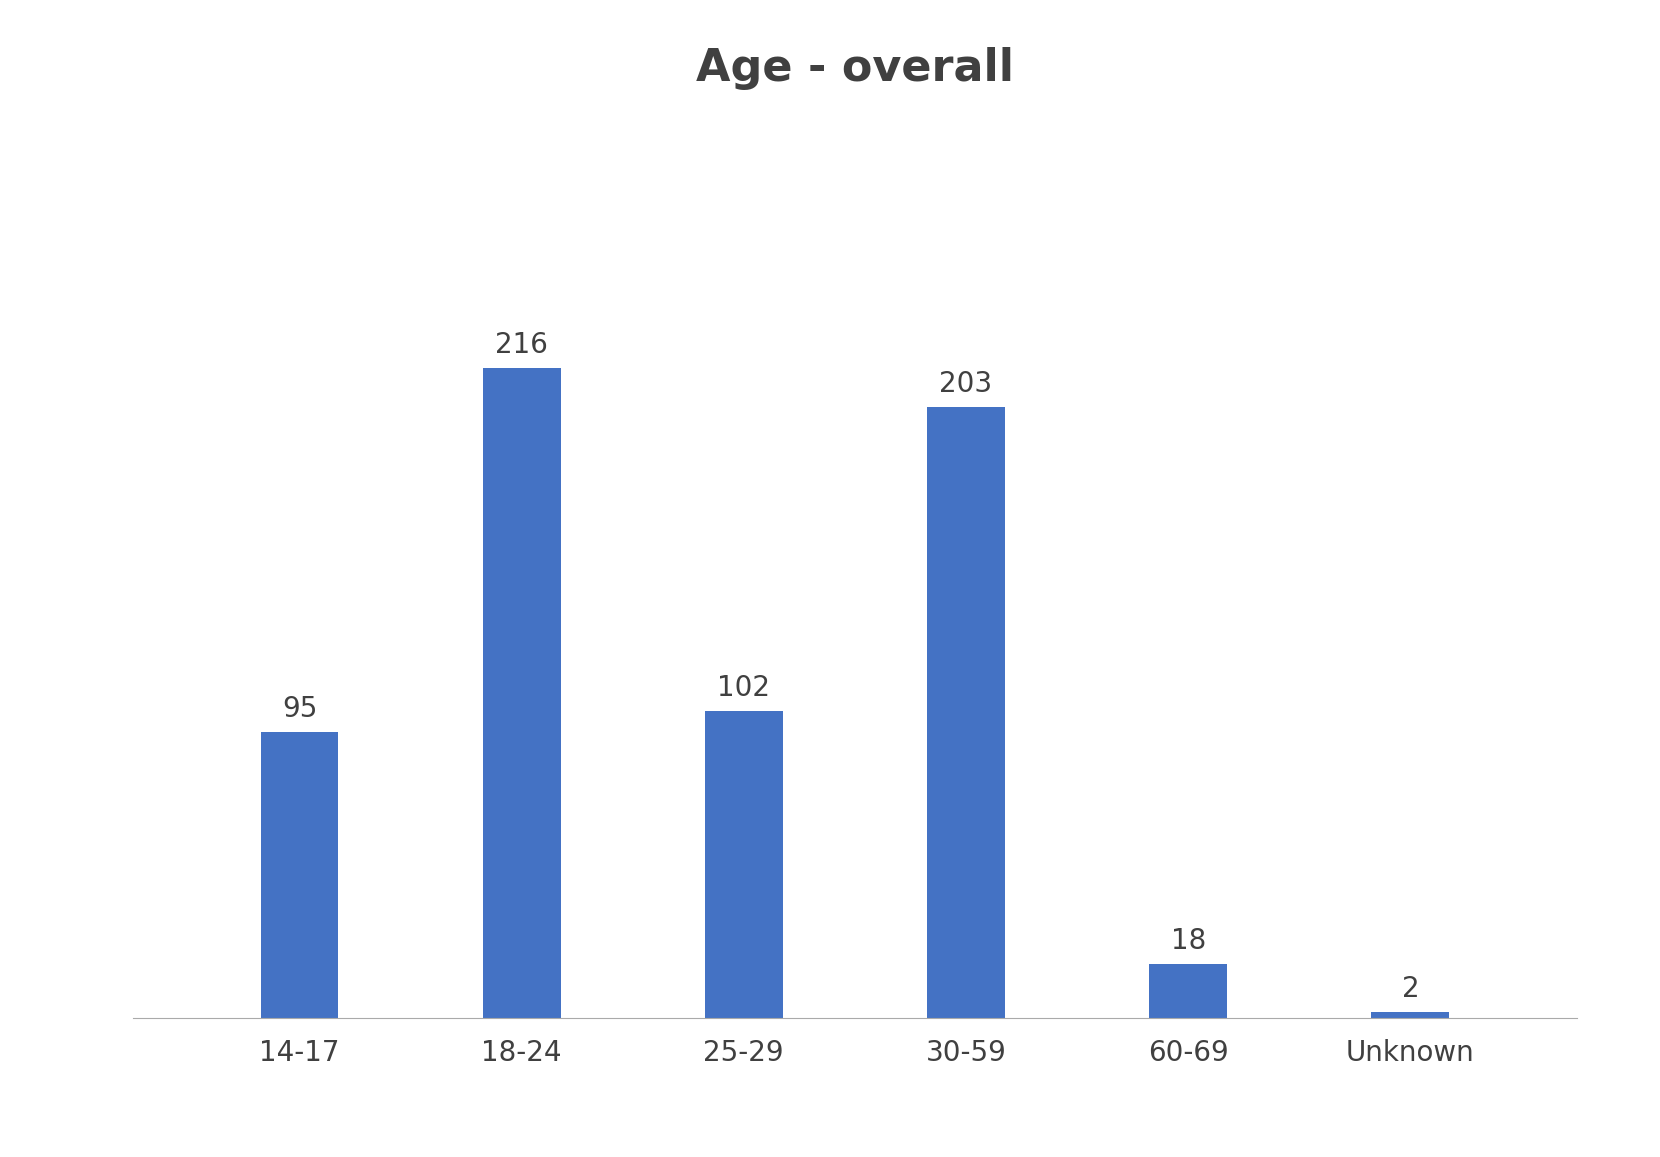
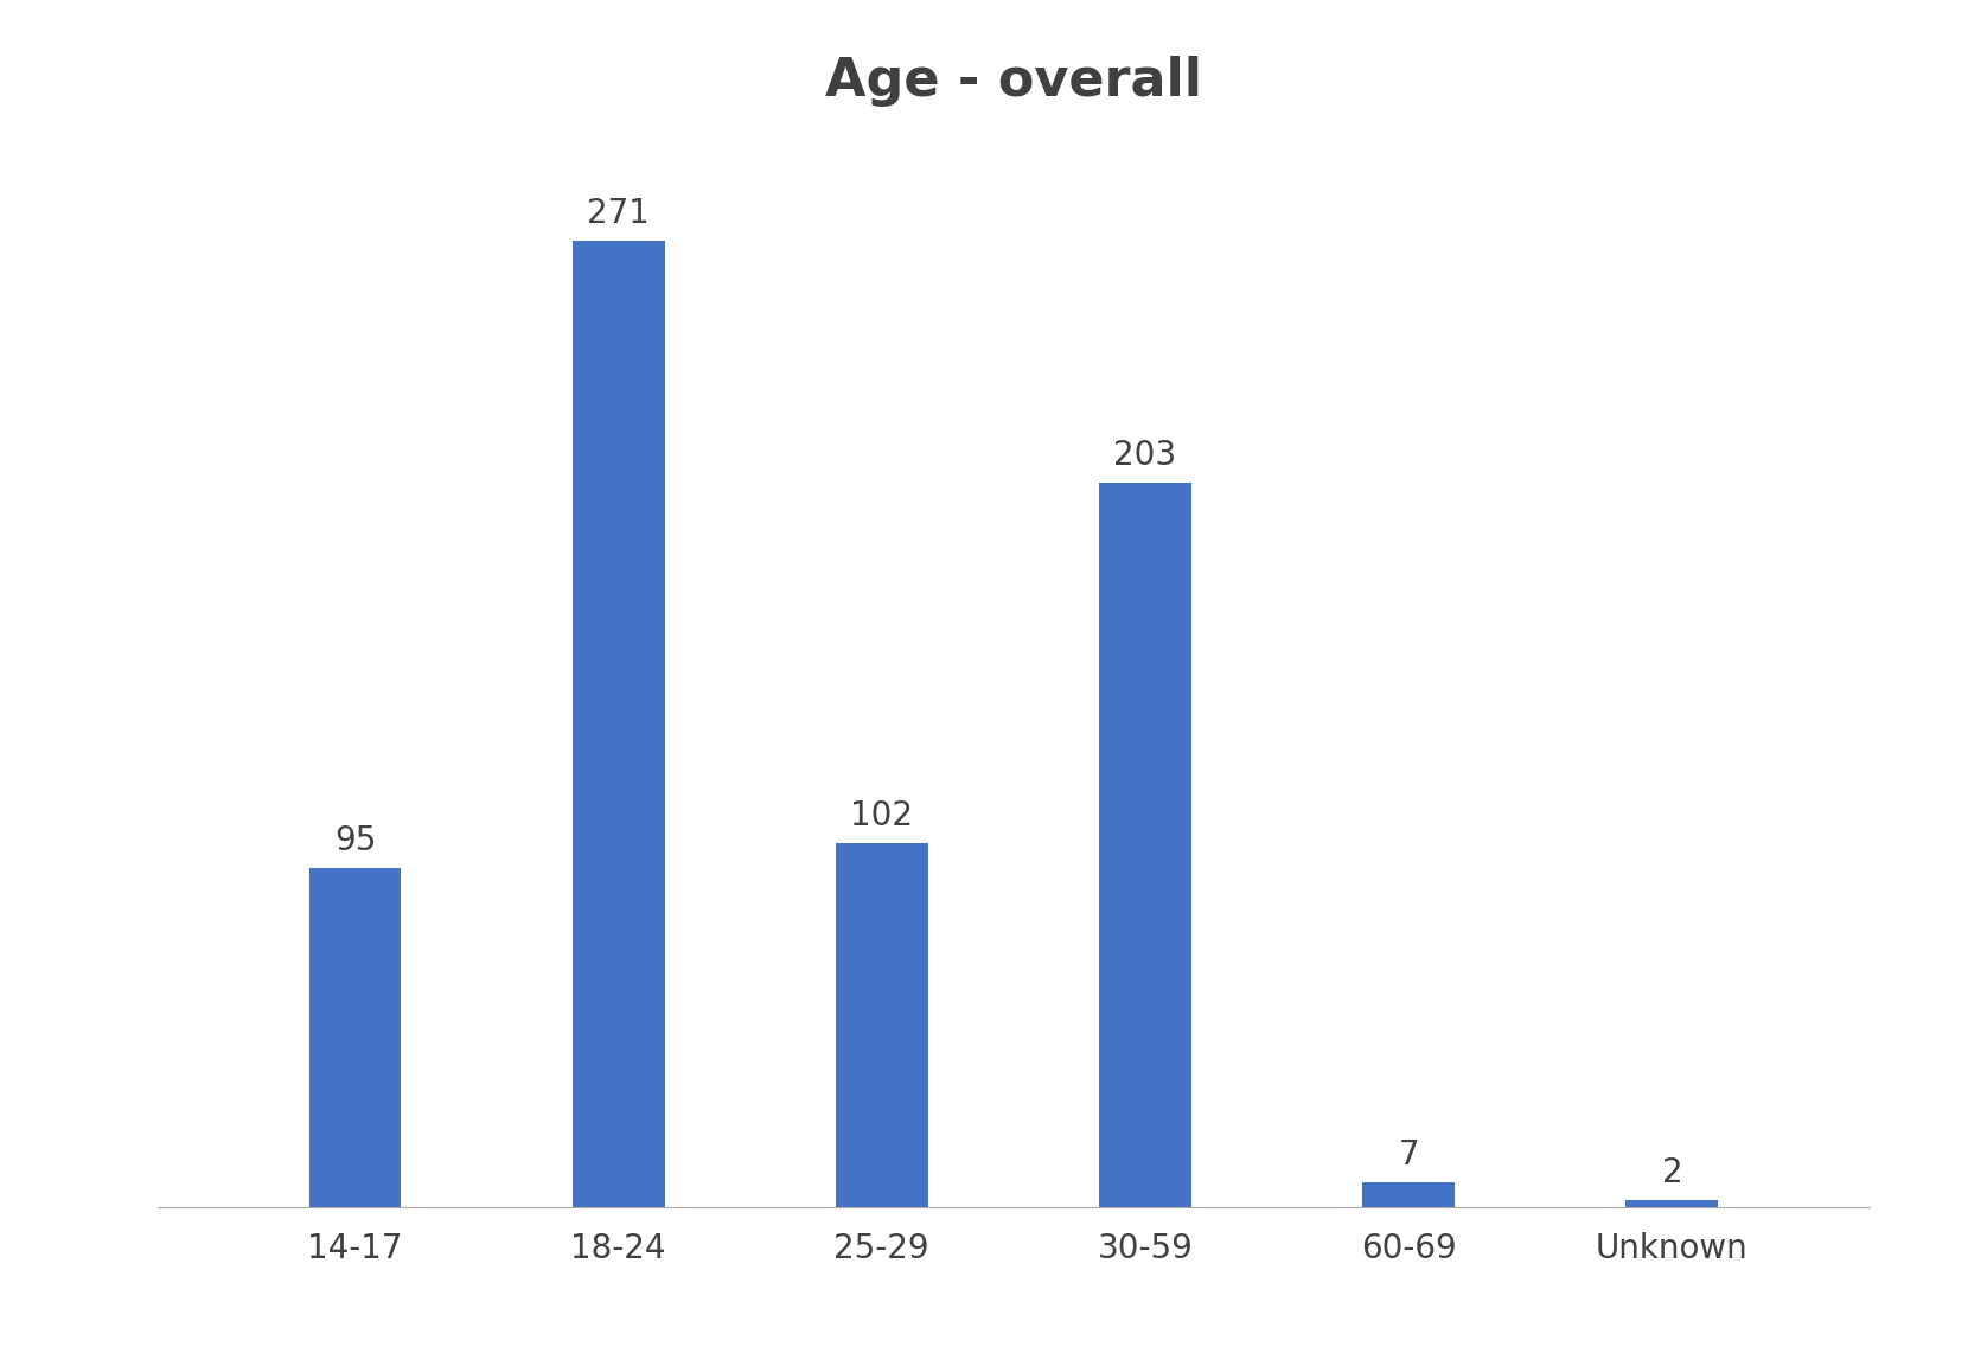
18-24: 216 -> 271
60-69: 18 -> 7
